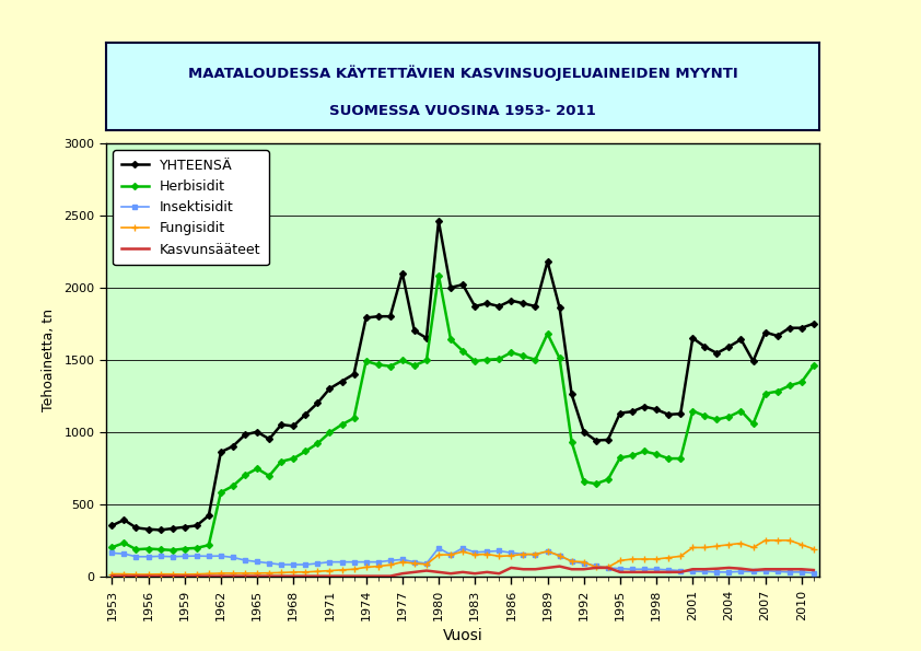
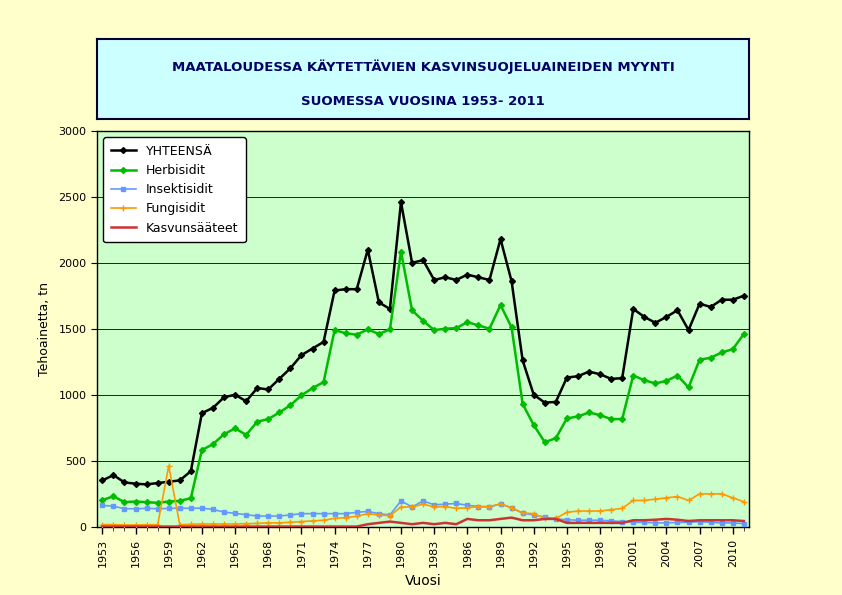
Fungisidit/1959: 10 -> 460
Herbisidit/1992: 660 -> 770
